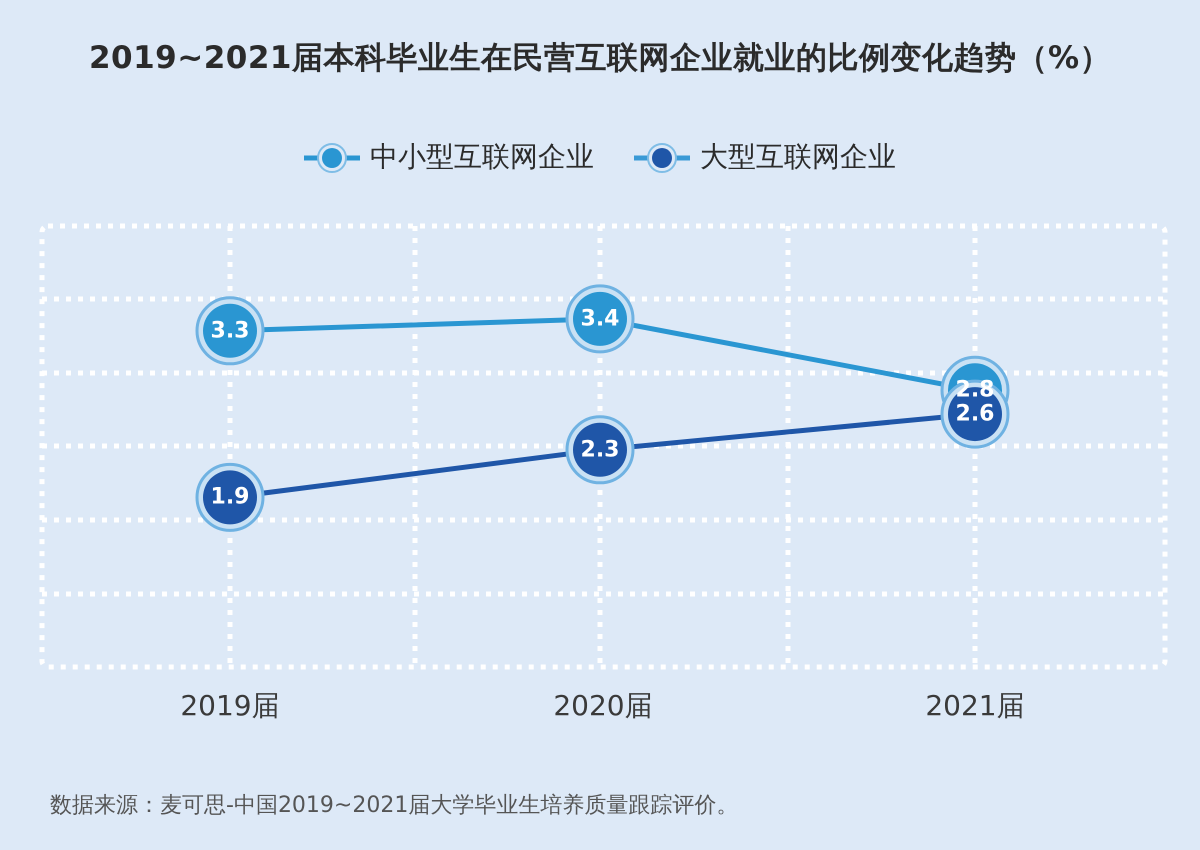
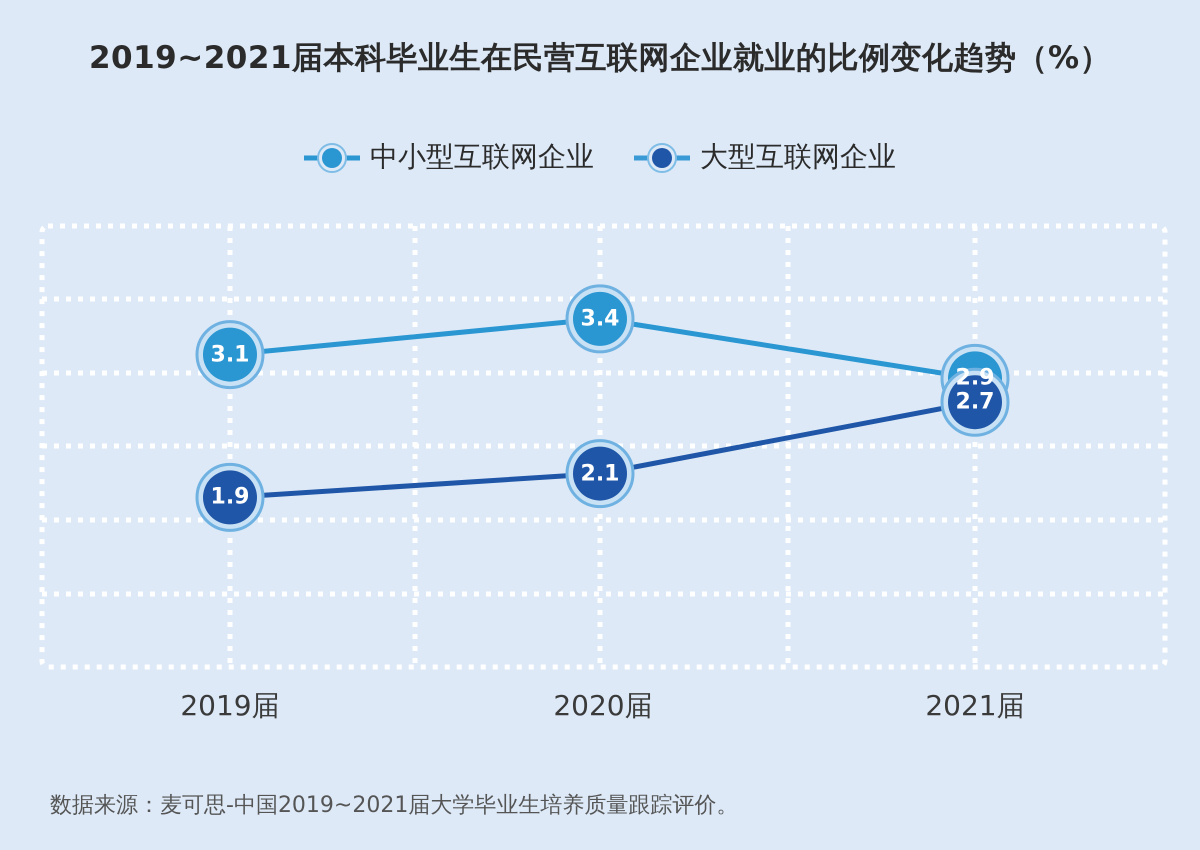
中小型互联网企业/2019届: 3.3 -> 3.1
大型互联网企业/2020届: 2.3 -> 2.1
中小型互联网企业/2021届: 2.8 -> 2.9
大型互联网企业/2021届: 2.6 -> 2.7
